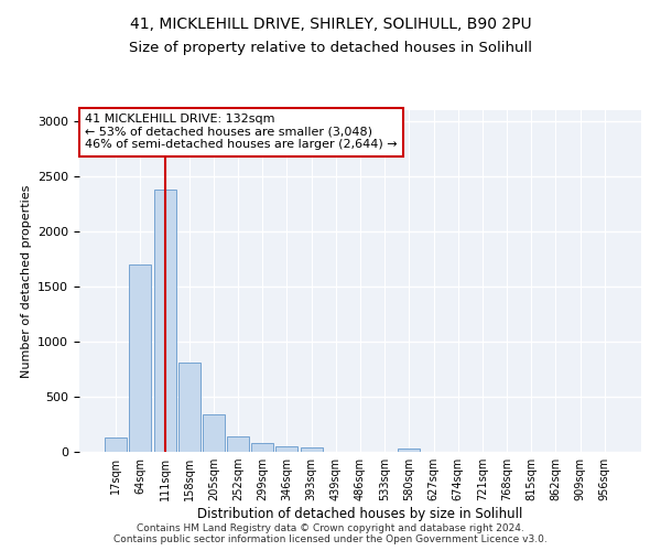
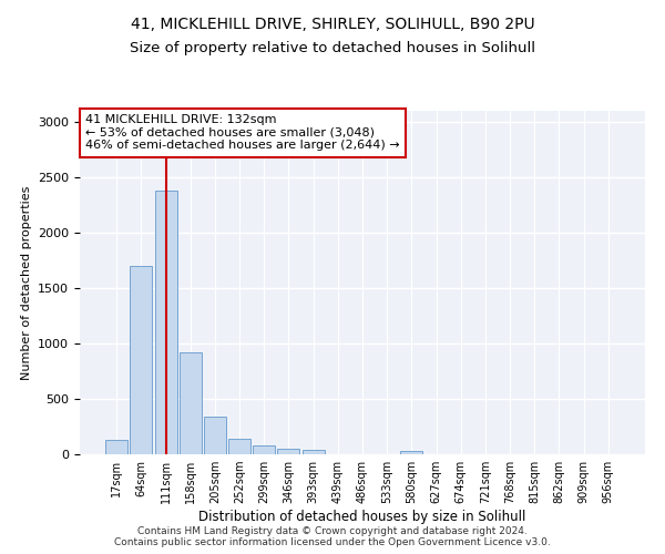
158sqm: 810 -> 920
